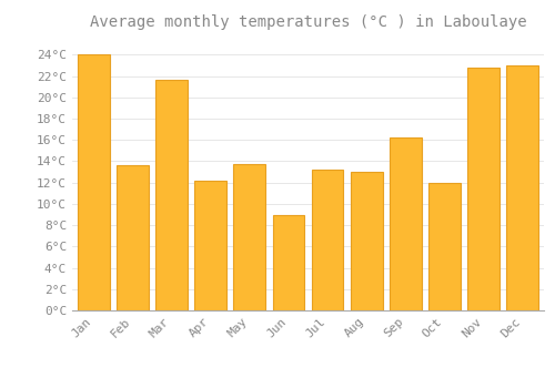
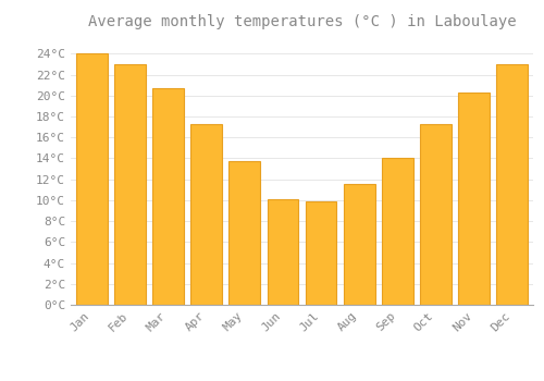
Feb: 13.6°C -> 23.0°C
Mar: 21.6°C -> 20.7°C
Apr: 12.2°C -> 17.3°C
Jun: 9.0°C -> 10.1°C
Jul: 13.2°C -> 9.9°C
Aug: 13.0°C -> 11.6°C
Sep: 16.2°C -> 14.0°C
Oct: 12.0°C -> 17.3°C
Nov: 22.8°C -> 20.3°C
